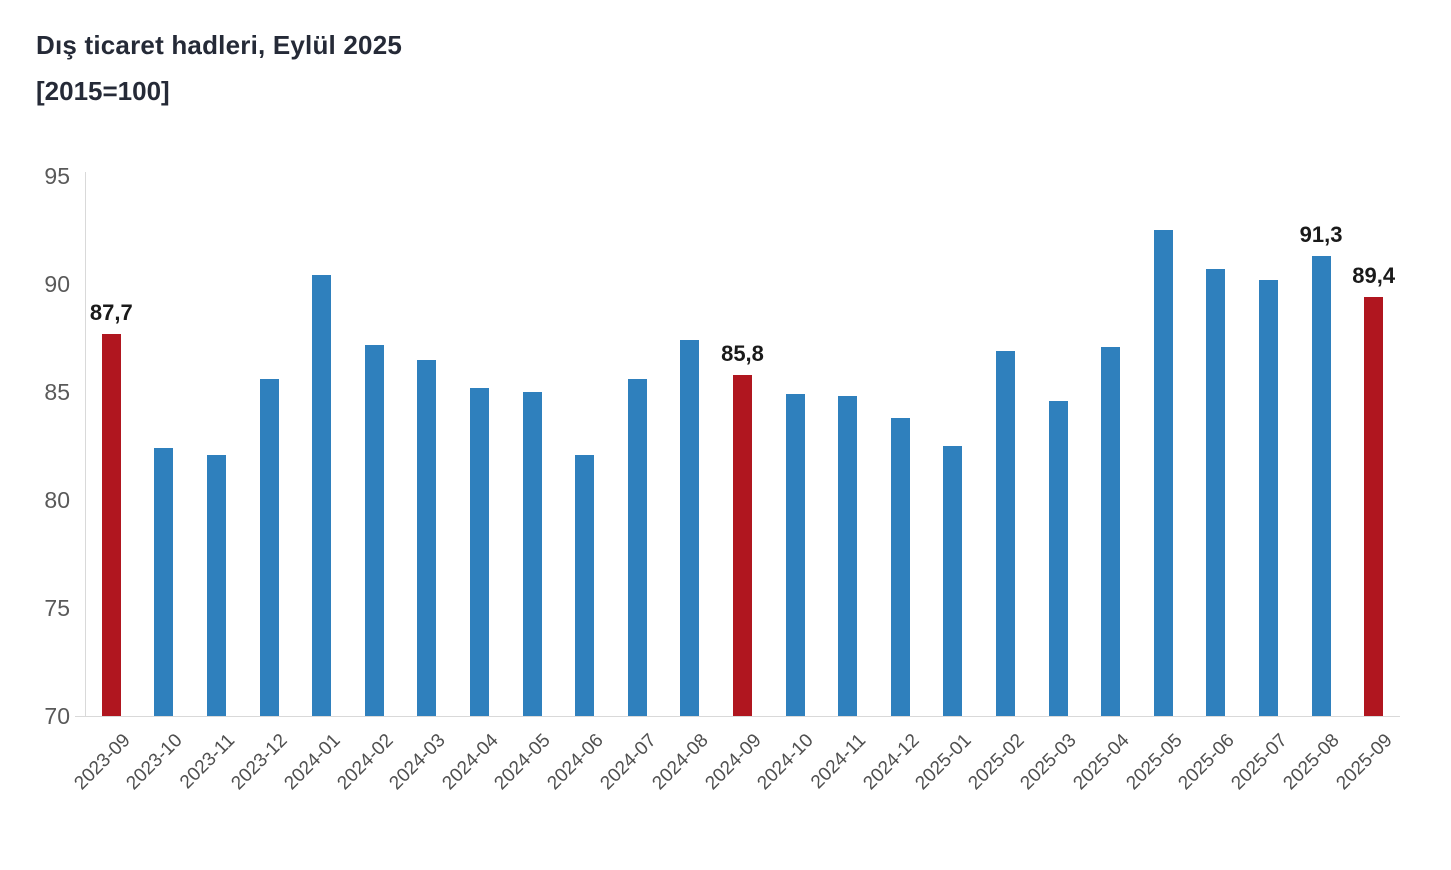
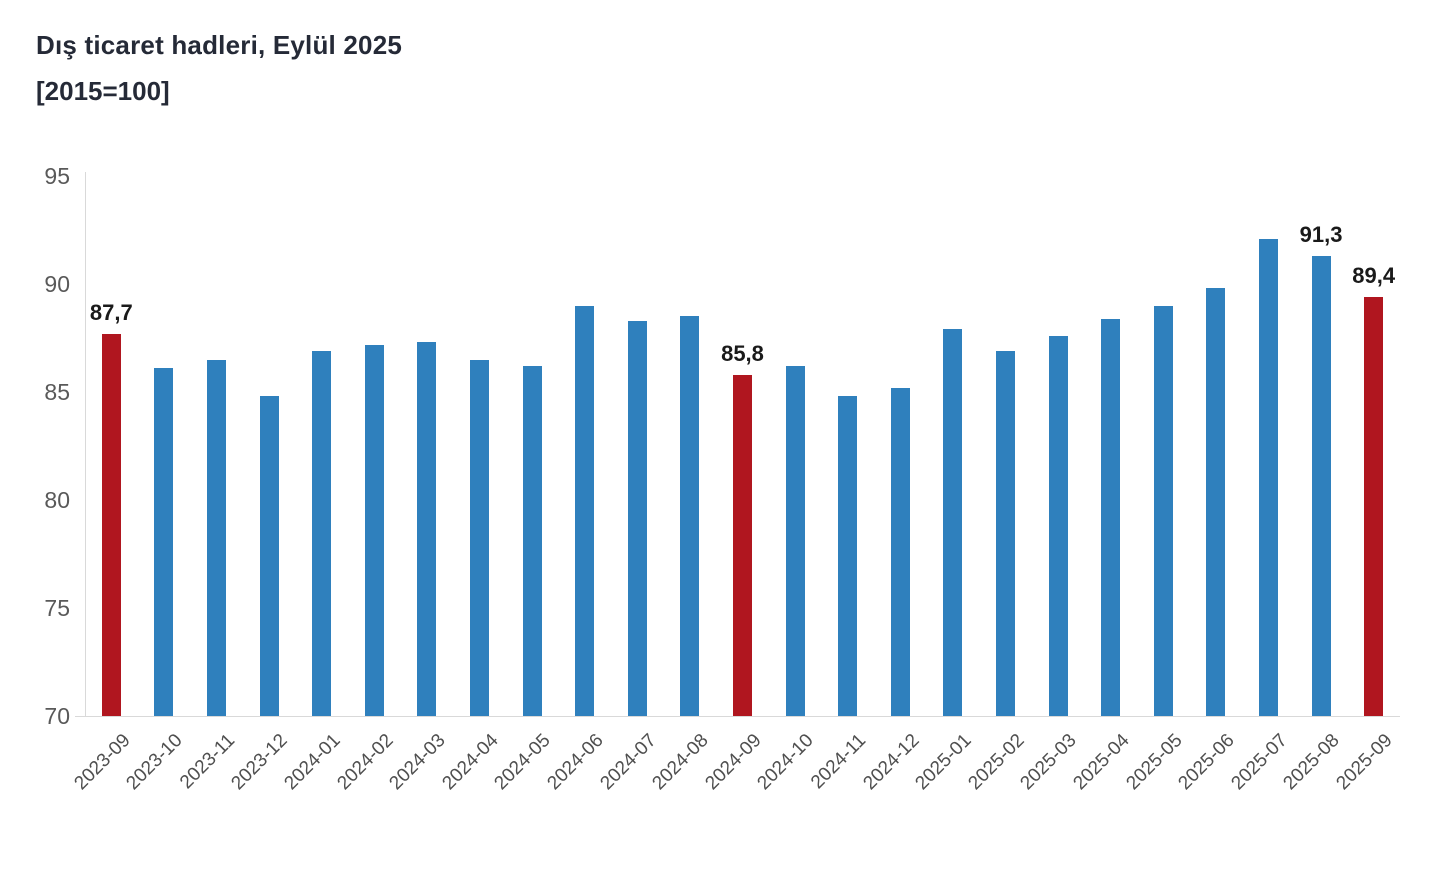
2023-10: 82.4 -> 86.1
2023-11: 82.1 -> 86.5
2023-12: 85.6 -> 84.8
2024-01: 90.4 -> 86.9
2024-03: 86.5 -> 87.3
2024-04: 85.2 -> 86.5
2024-05: 85.0 -> 86.2
2024-06: 82.1 -> 89.0
2024-07: 85.6 -> 88.3
2024-08: 87.4 -> 88.5
2024-10: 84.9 -> 86.2
2024-12: 83.8 -> 85.2
2025-01: 82.5 -> 87.9
2025-03: 84.6 -> 87.6
2025-04: 87.1 -> 88.4
2025-05: 92.5 -> 89.0
2025-06: 90.7 -> 89.8
2025-07: 90.2 -> 92.1
